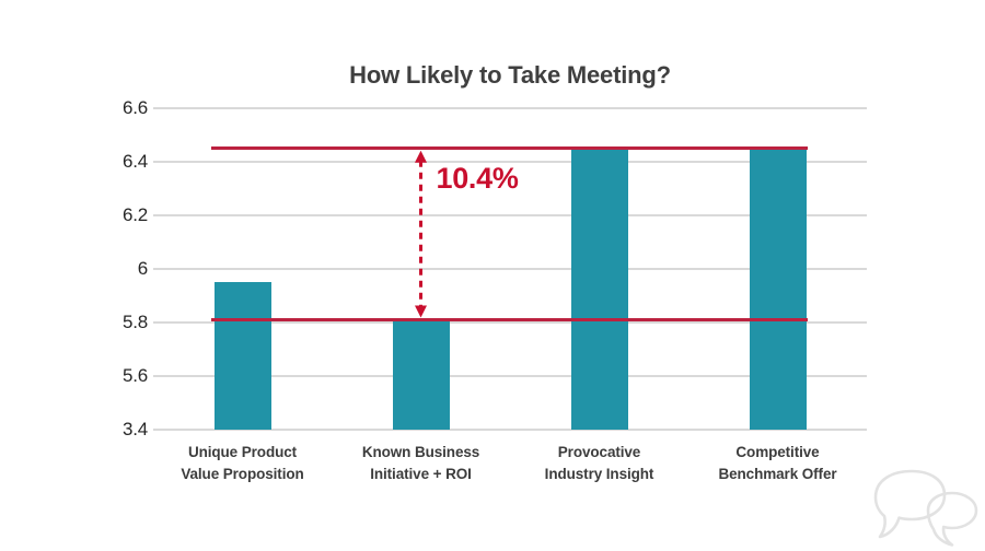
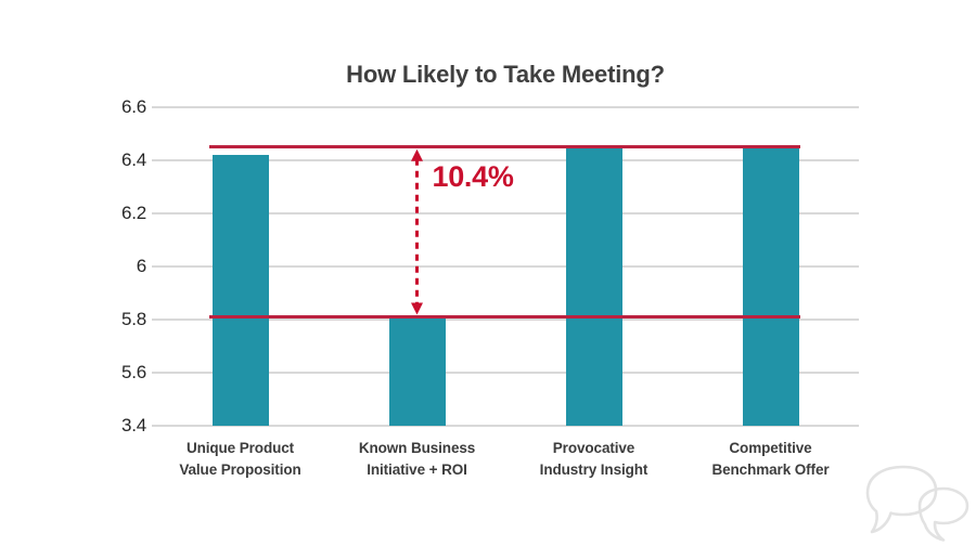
Unique Product Value Proposition: 5.95 -> 6.42
